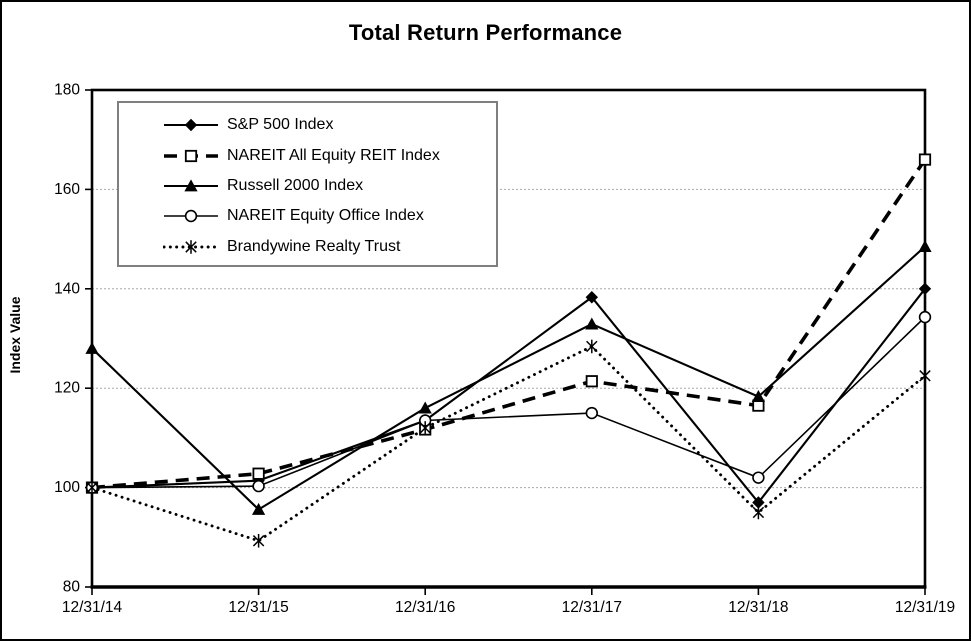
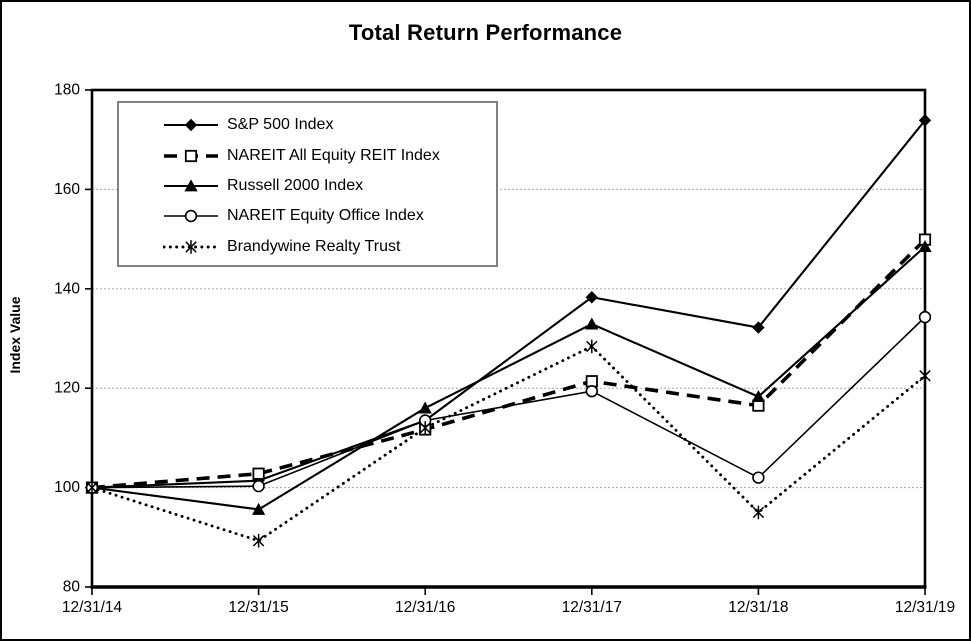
Russell 2000 Index/12/31/14: 128 -> 100
NAREIT Equity Office Index/12/31/17: 115 -> 119
S&P 500 Index/12/31/18: 97 -> 132
S&P 500 Index/12/31/19: 140 -> 174
NAREIT All Equity REIT Index/12/31/19: 166 -> 150
